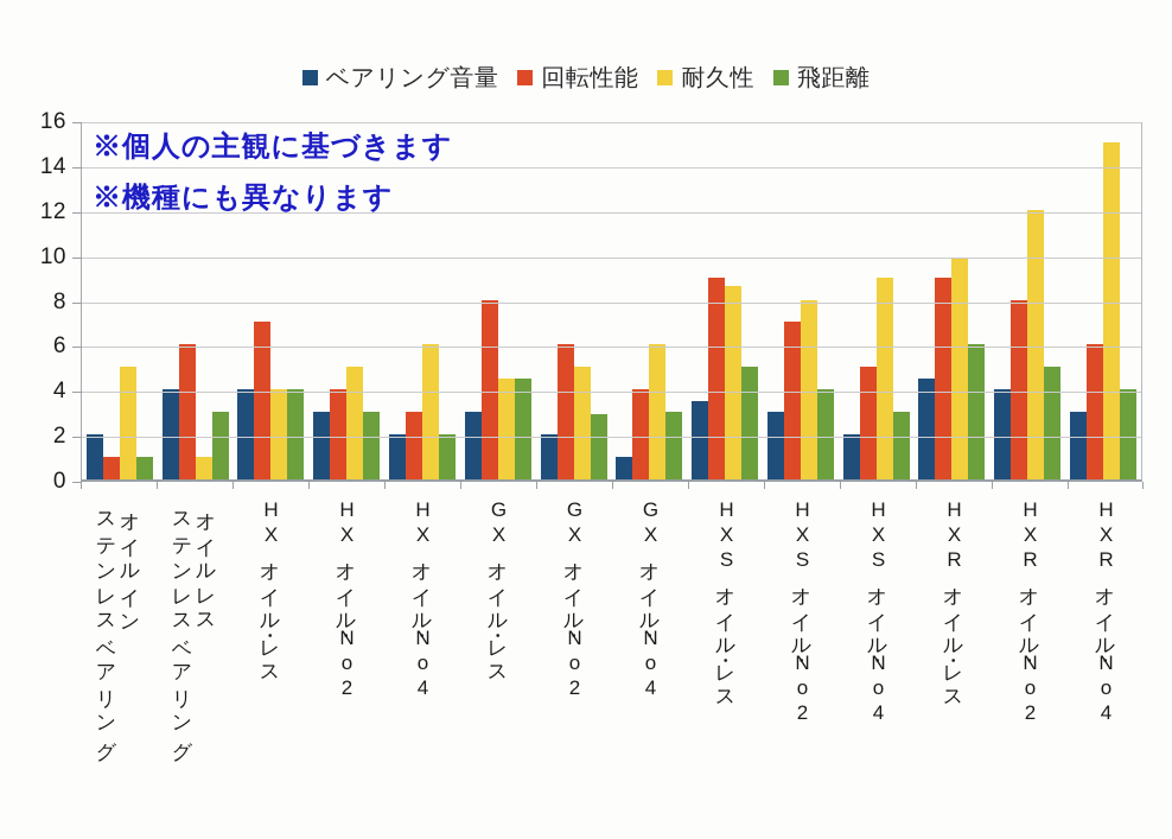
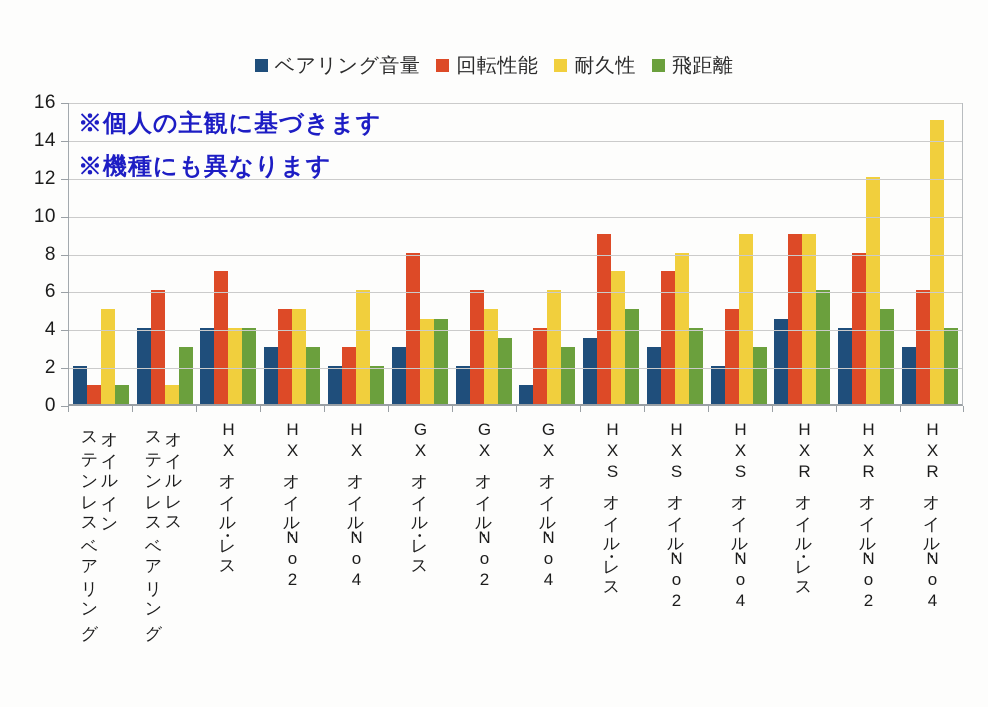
回転性能/HXオイル・No2: 4 -> 5
飛距離/GXオイル・No2: 2.9 -> 3.5
耐久性/HXSオイル・レス: 8.6 -> 7.0
耐久性/HXRオイル・レス: 9.8 -> 9.0
